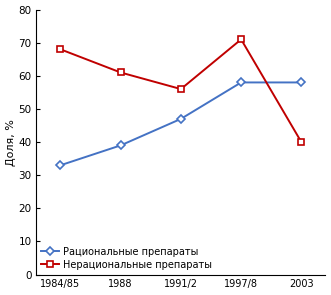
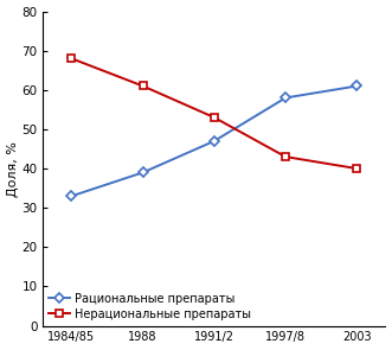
Нерациональные препараты/1991/2: 56 -> 53
Нерациональные препараты/1997/8: 71 -> 43
Рациональные препараты/2003: 58 -> 61
